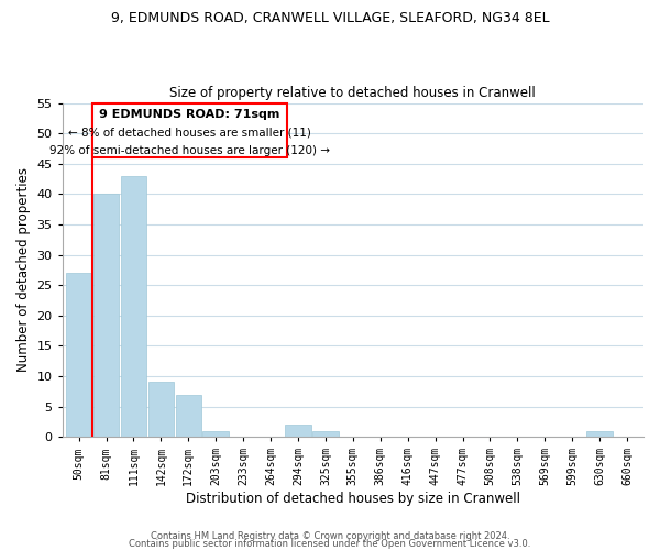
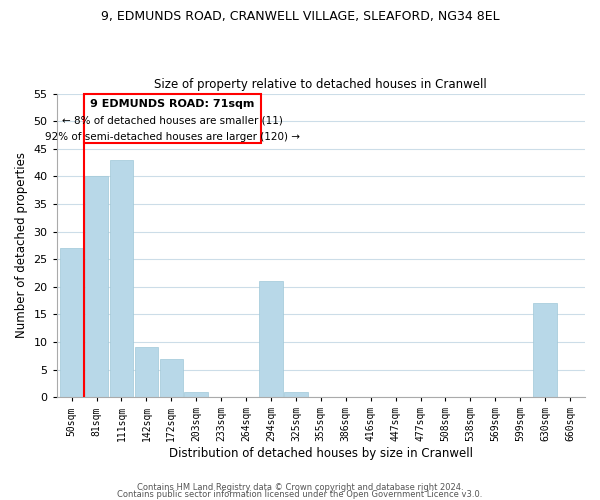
294sqm: 2 -> 21
630sqm: 1 -> 17
